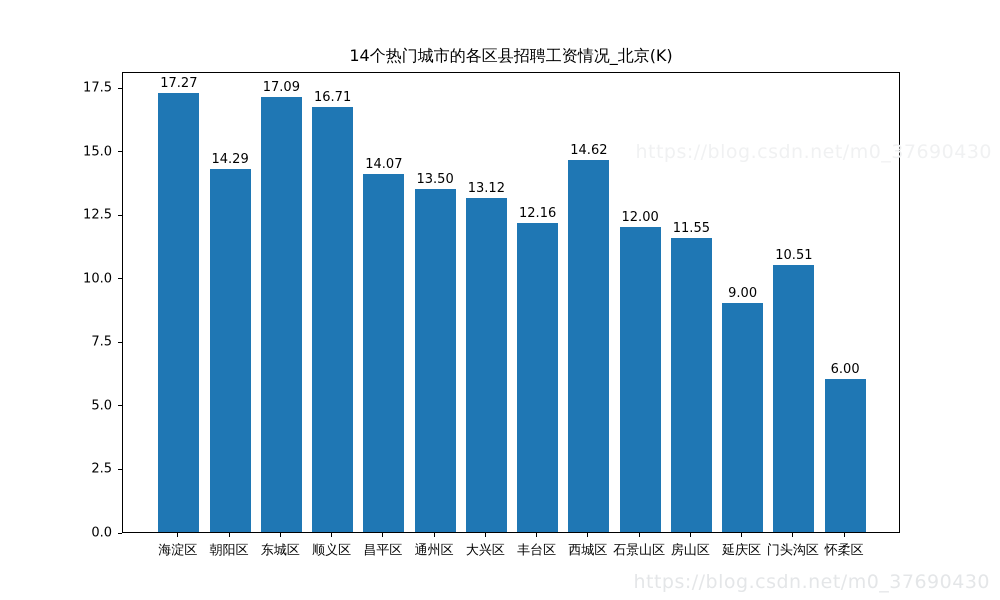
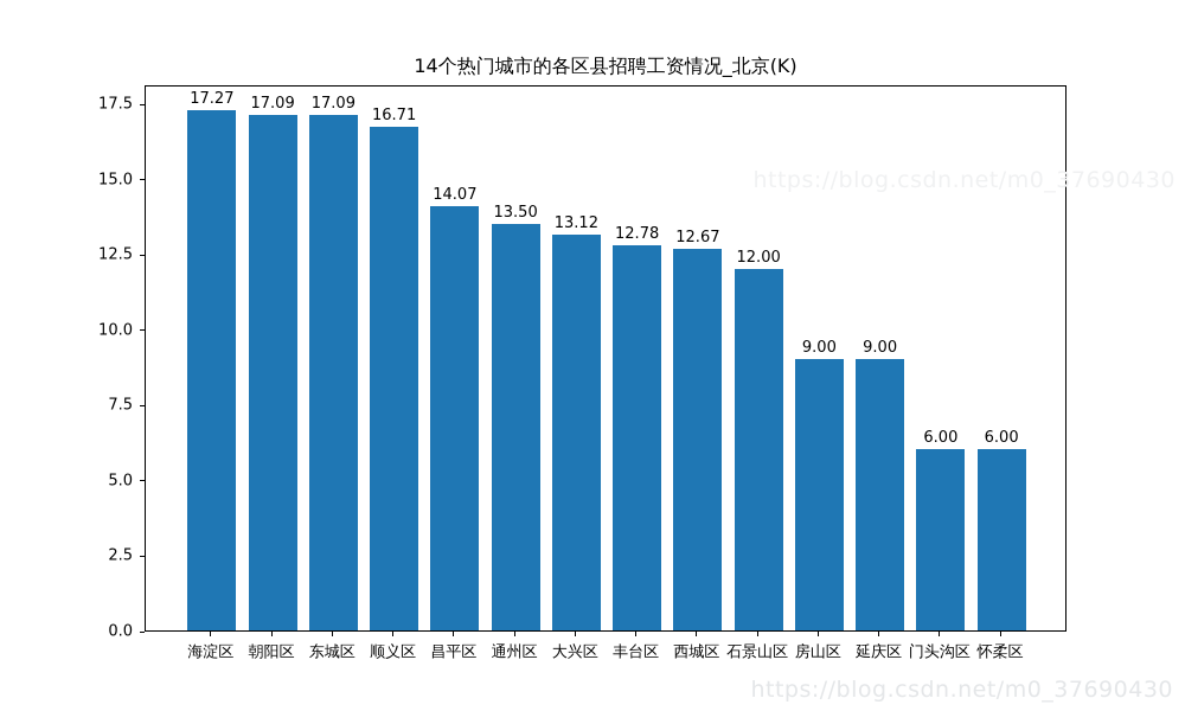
朝阳区: 14.29 -> 17.09
丰台区: 12.16 -> 12.78
西城区: 14.62 -> 12.67
房山区: 11.55 -> 9.00
门头沟区: 10.51 -> 6.00
